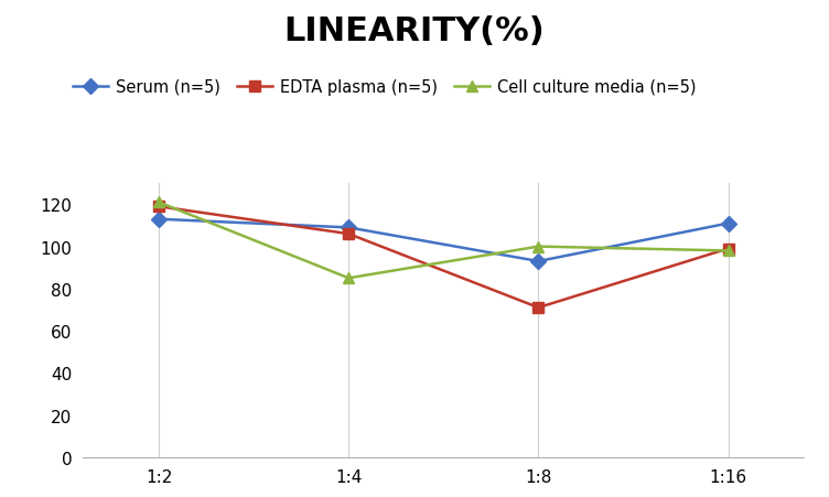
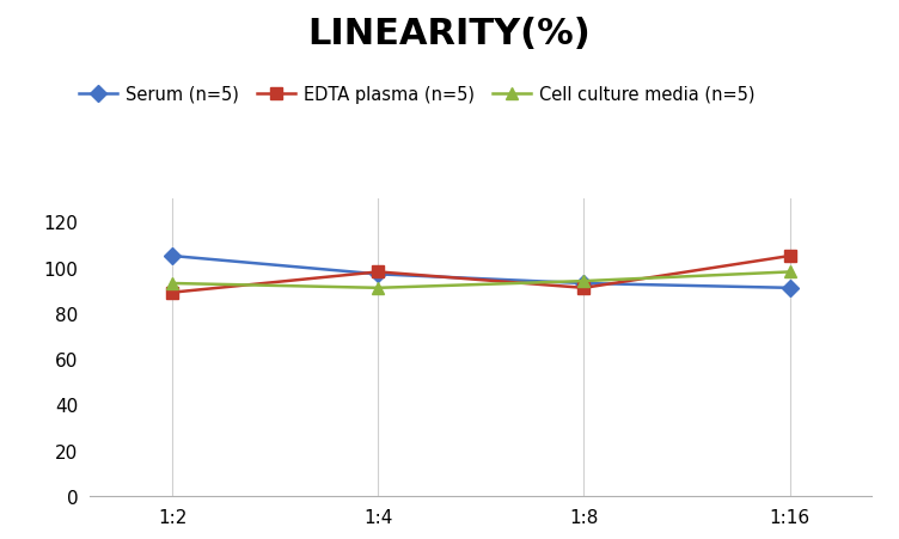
Serum (n=5)/1:2: 113 -> 105
EDTA plasma (n=5)/1:2: 119 -> 89
Cell culture media (n=5)/1:2: 121 -> 93
Serum (n=5)/1:4: 109 -> 97
EDTA plasma (n=5)/1:4: 106 -> 98
Cell culture media (n=5)/1:4: 85 -> 91
EDTA plasma (n=5)/1:8: 71 -> 91
Cell culture media (n=5)/1:8: 100 -> 94
Serum (n=5)/1:16: 111 -> 91
EDTA plasma (n=5)/1:16: 99 -> 105
